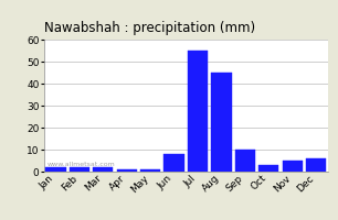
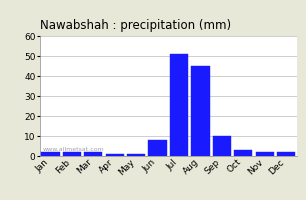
Jul: 55 -> 51
Nov: 5 -> 2
Dec: 6 -> 2
